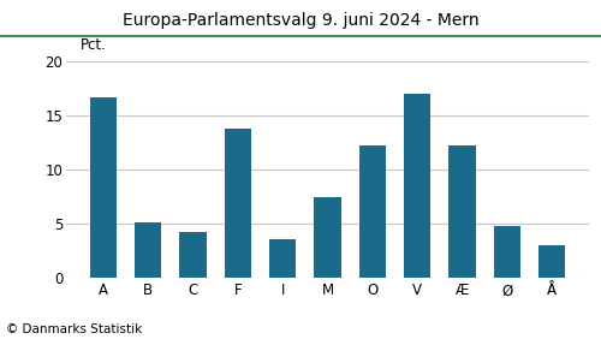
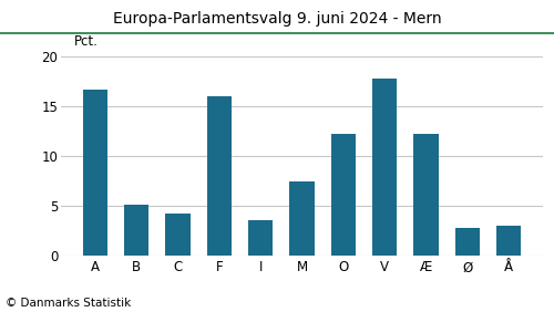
F: 13.8 -> 16.0
V: 17.0 -> 17.8
Ø: 4.8 -> 2.8
